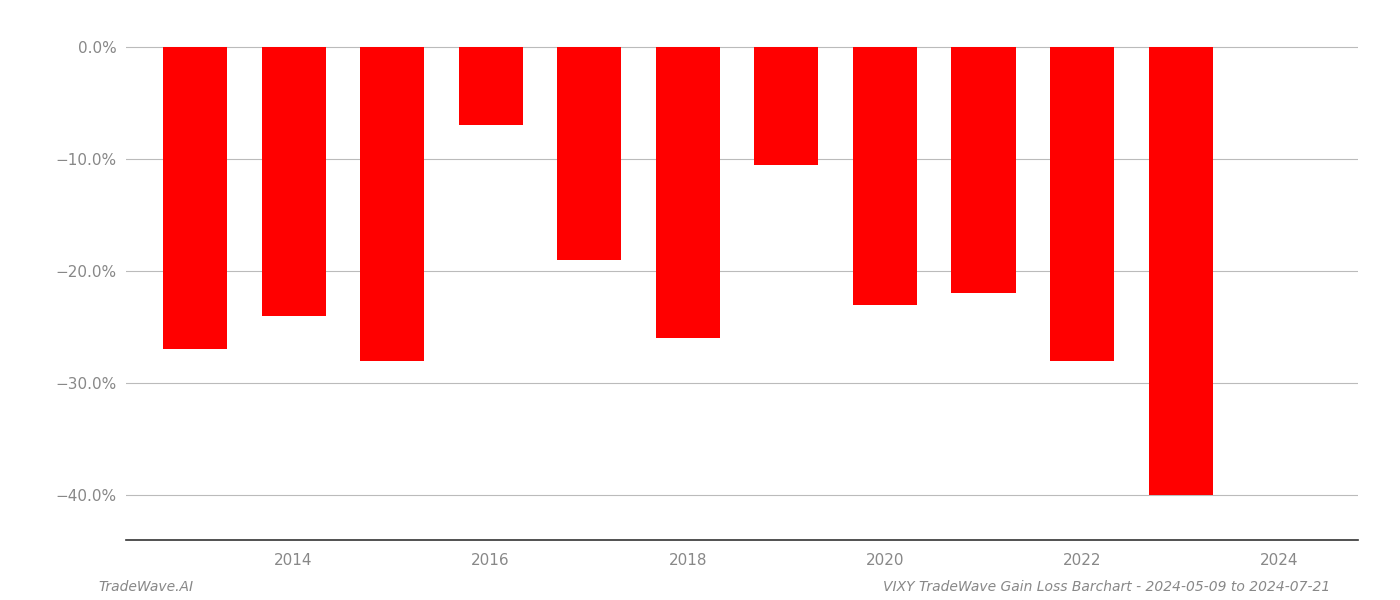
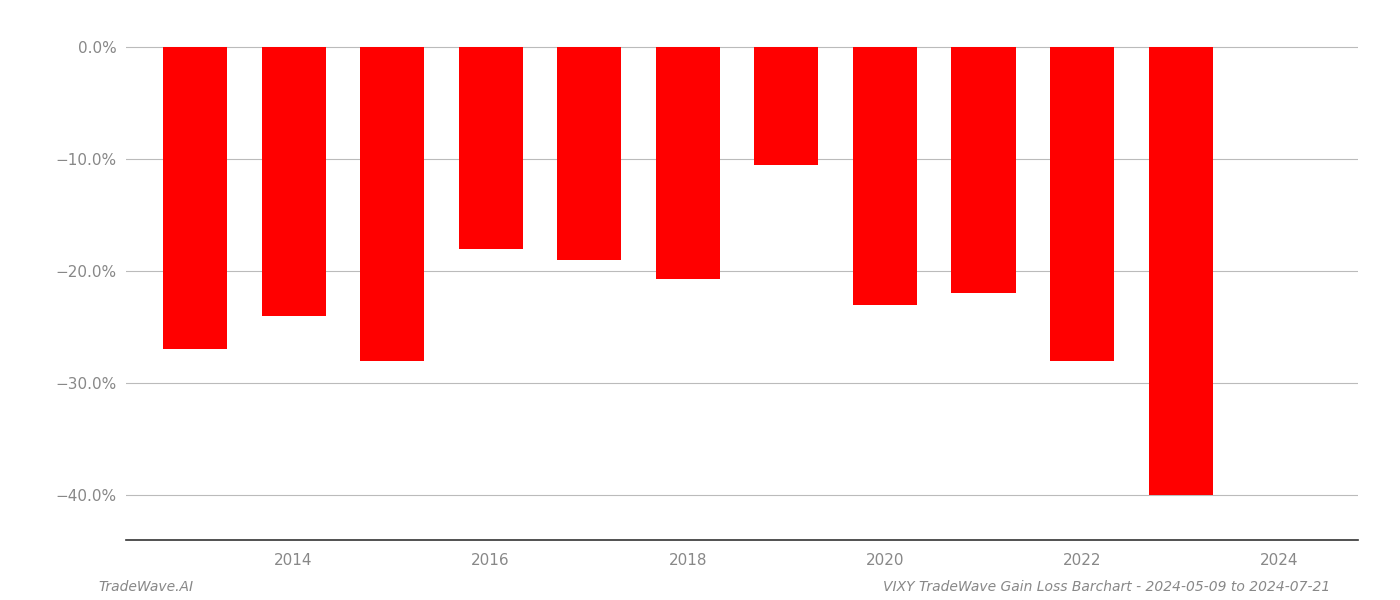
2016: -7.0% -> -18.0%
2018: -26.0% -> -20.7%
